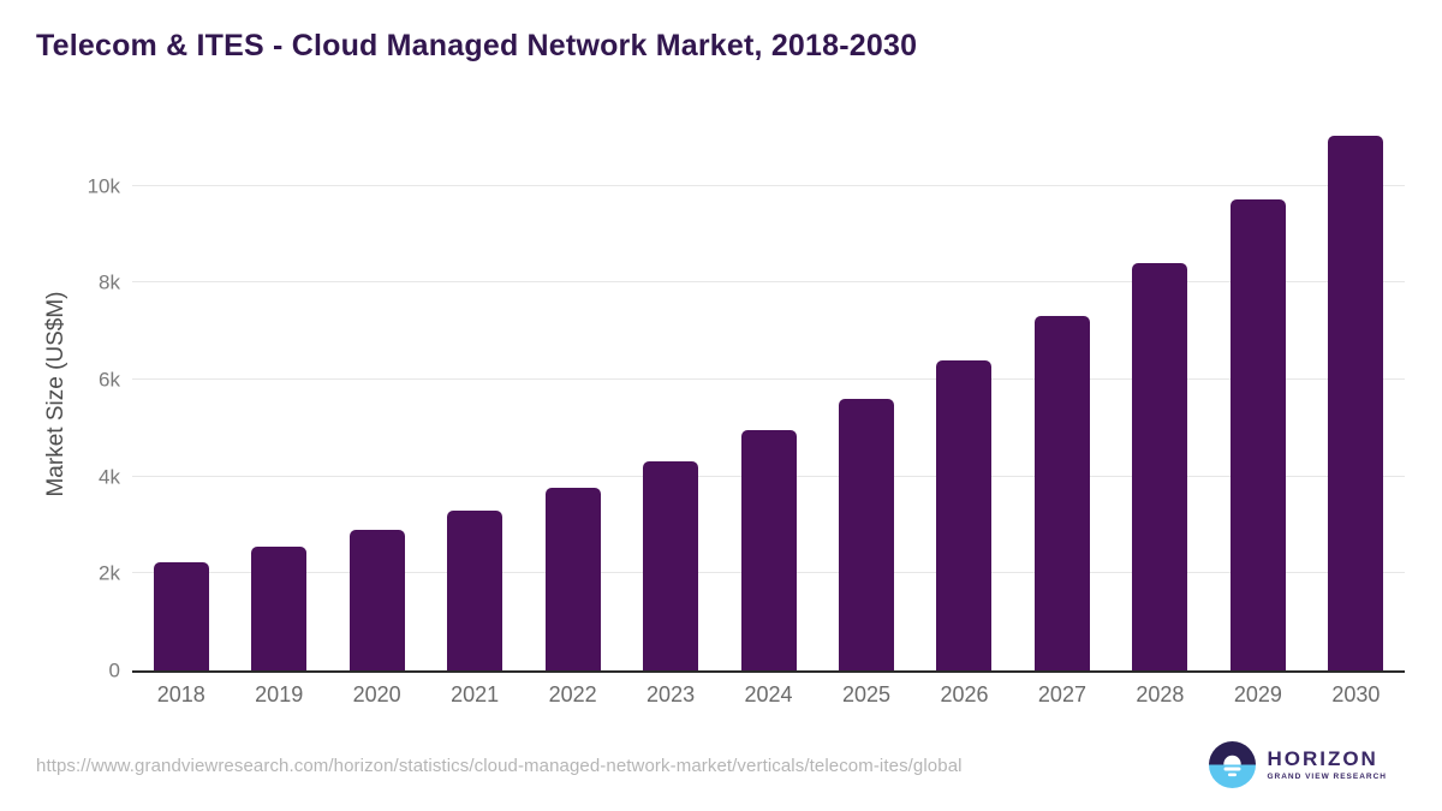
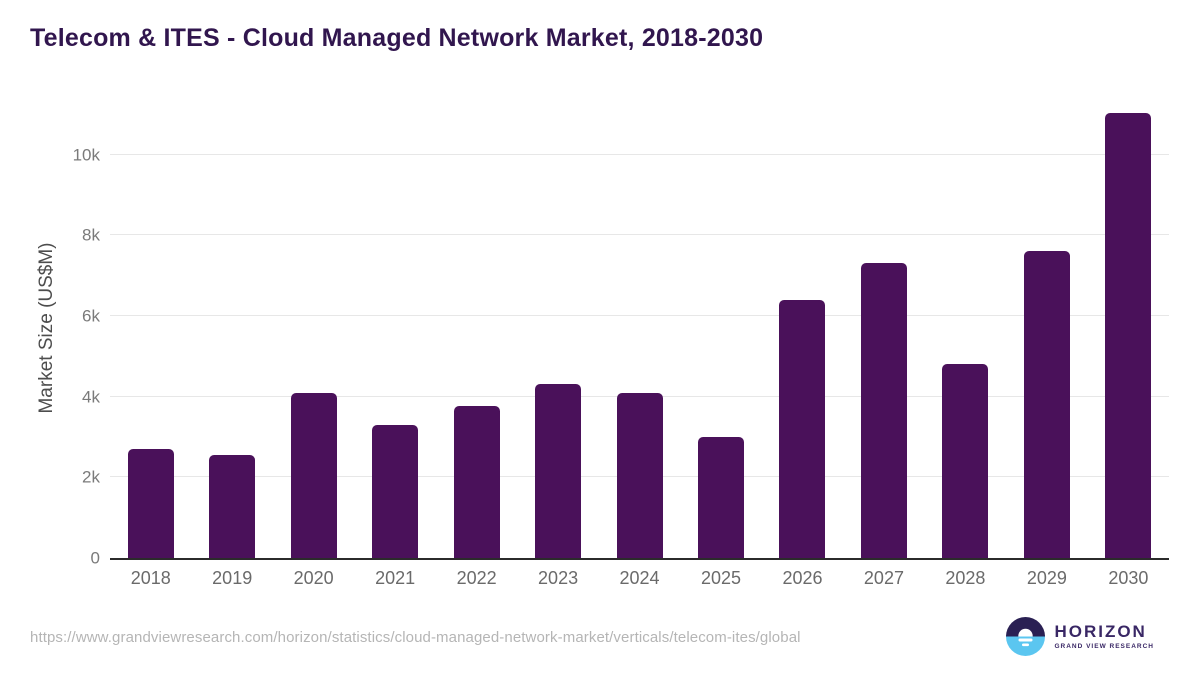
2018: 2.2k -> 2.7k
2020: 2.9k -> 4.1k
2024: 5.0k -> 4.1k
2025: 5.6k -> 3.0k
2028: 8.4k -> 4.8k
2029: 9.7k -> 7.6k
